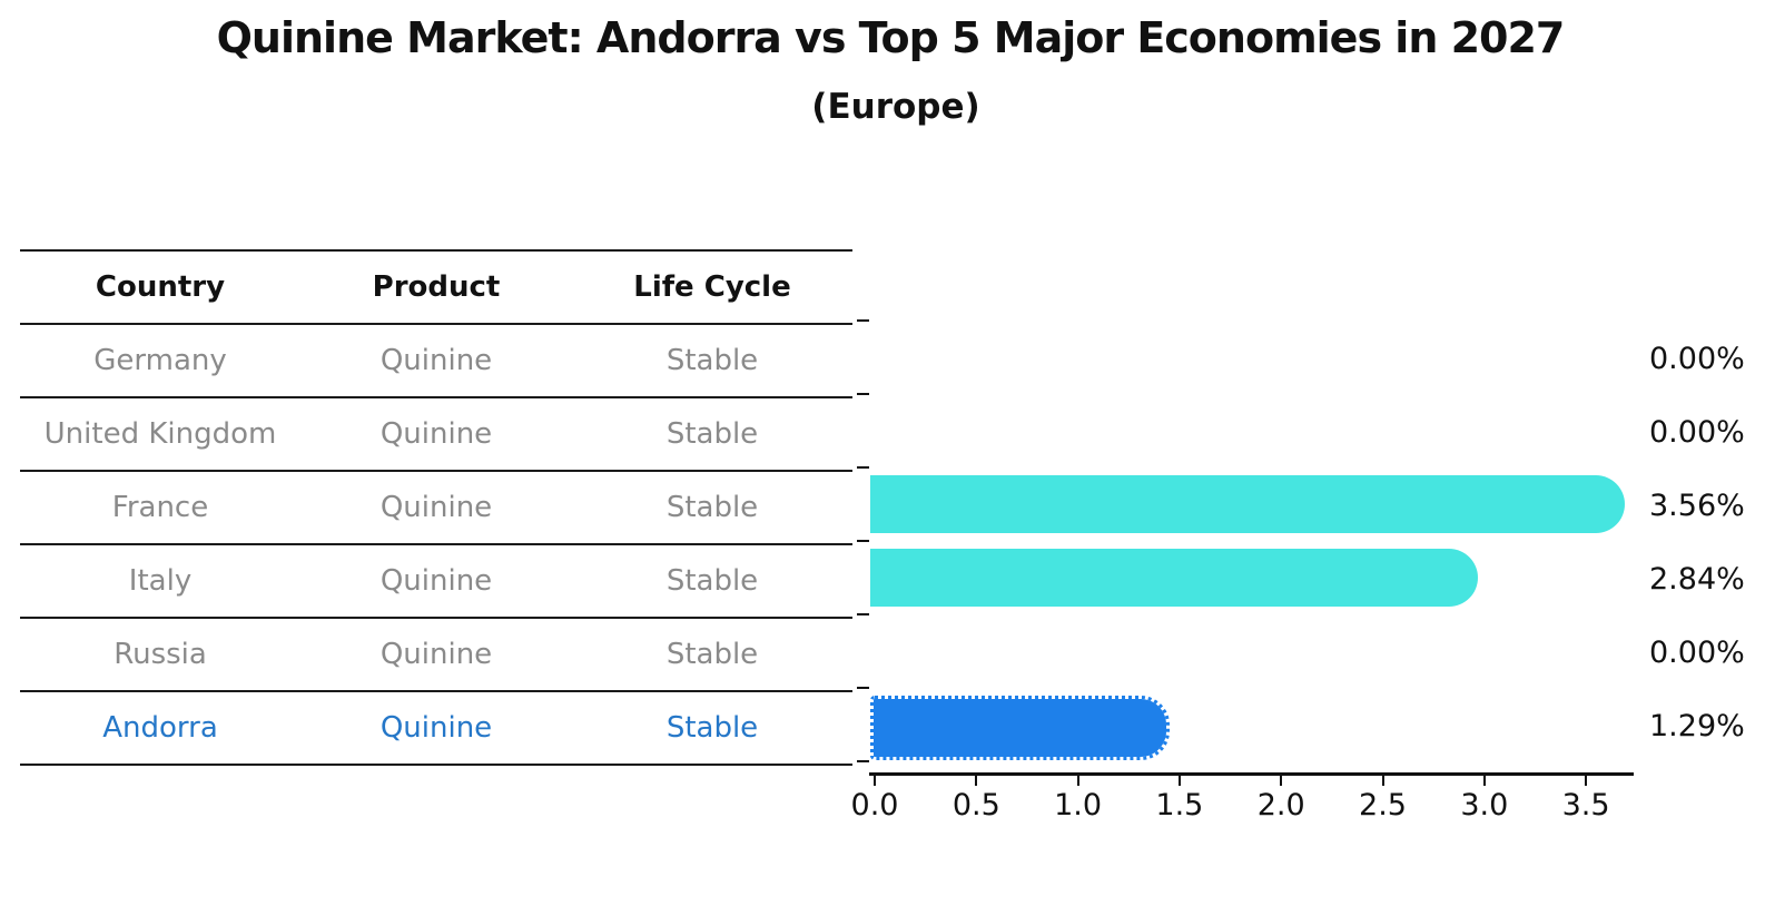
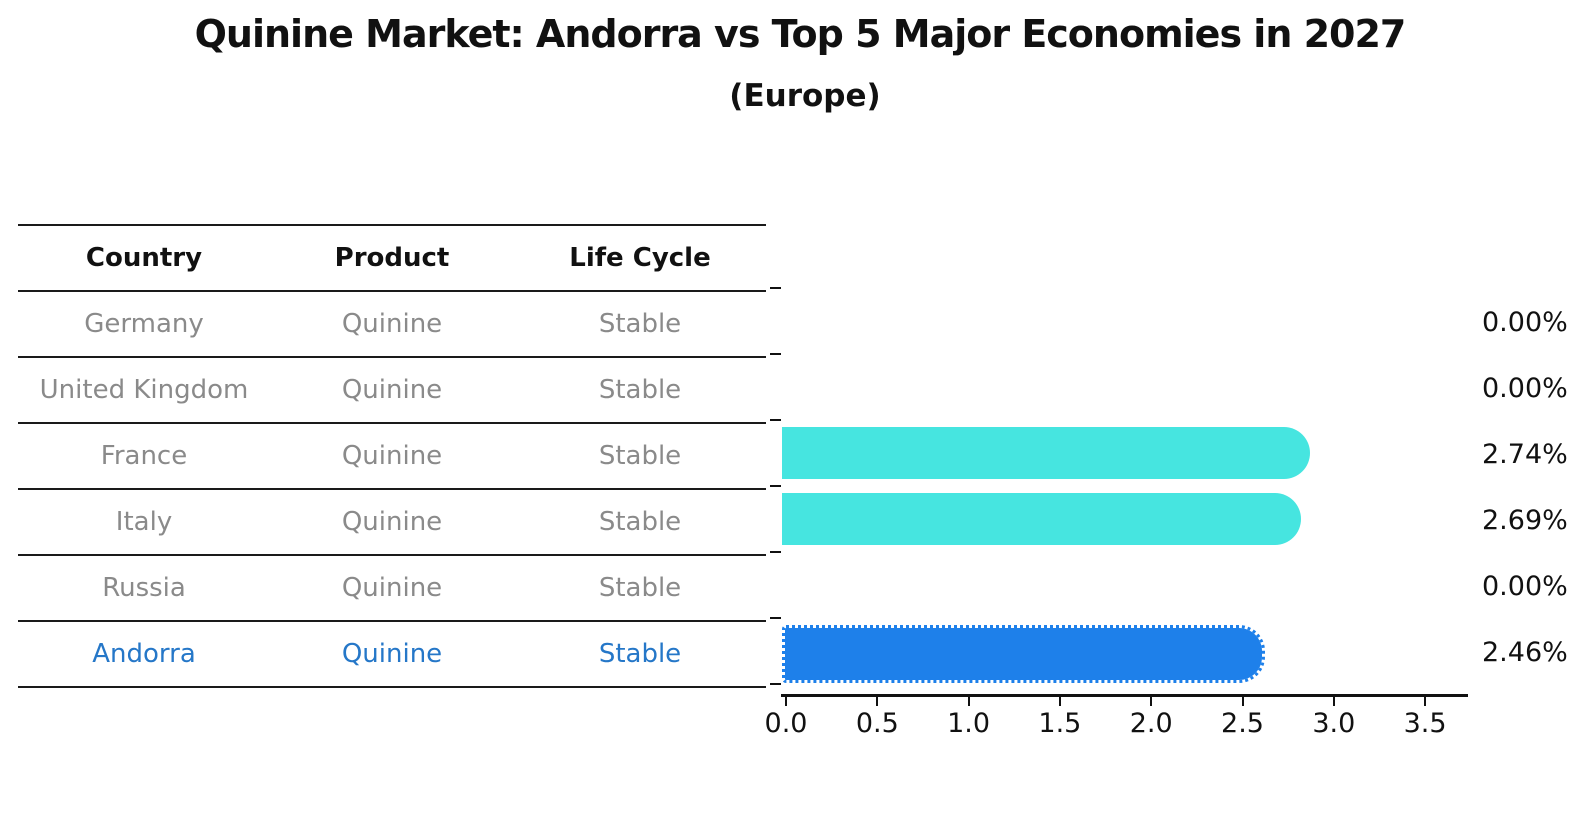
France: 3.56% -> 2.74%
Italy: 2.84% -> 2.69%
Andorra: 1.29% -> 2.46%
